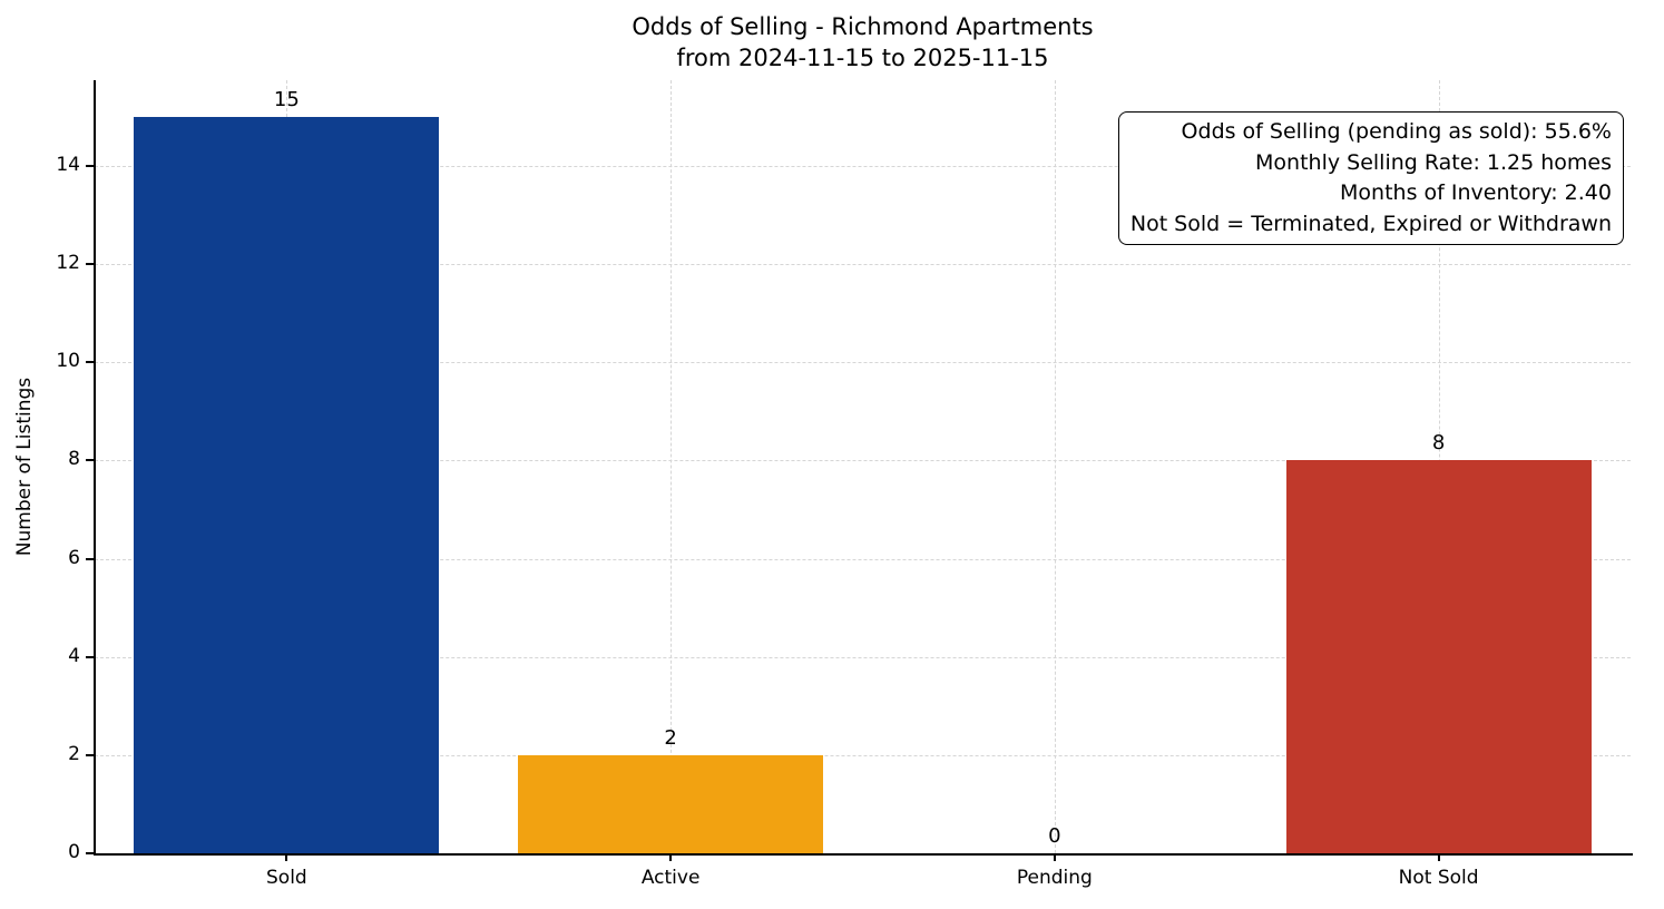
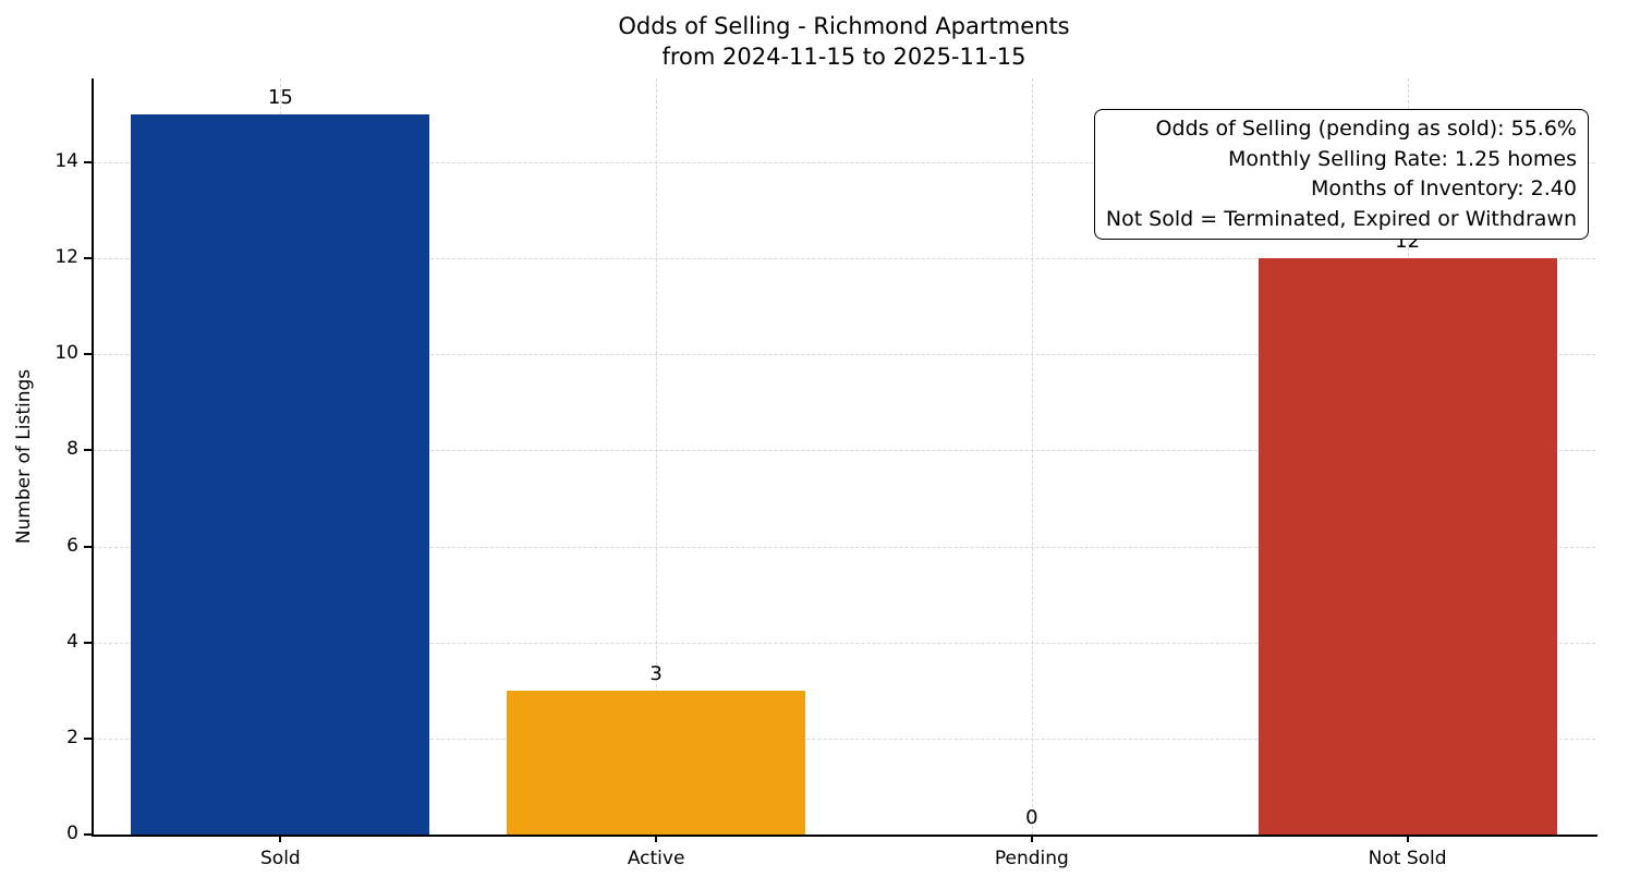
Active: 2 -> 3
Not Sold: 8 -> 12
